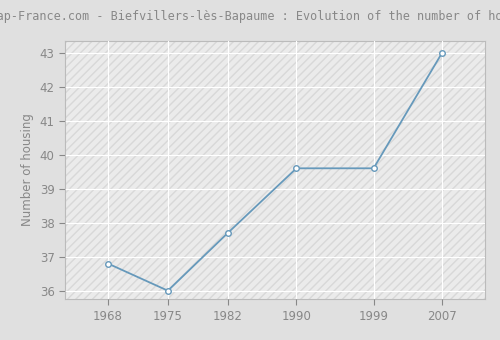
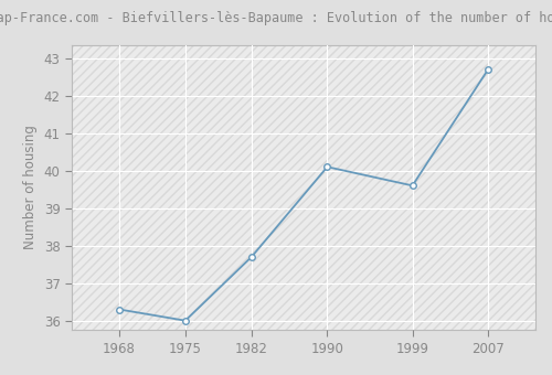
1968: 36.8 -> 36.3
1990: 39.6 -> 40.1
2007: 43.0 -> 42.7
